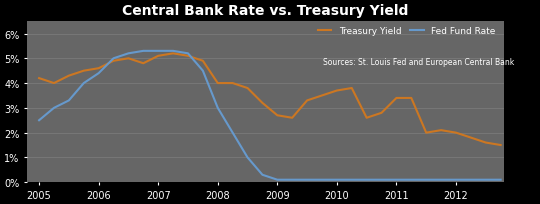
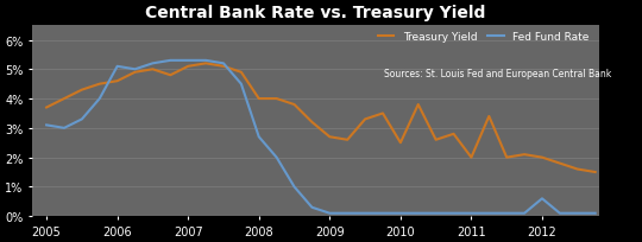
Treasury Yield/2005: 4.2% -> 3.7%
Fed Fund Rate/2005: 2.5% -> 3.1%
Fed Fund Rate/2006: 4.4% -> 5.1%
Fed Fund Rate/2008: 3.0% -> 2.7%
Treasury Yield/2010: 3.7% -> 2.5%
Treasury Yield/2011: 3.4% -> 2.0%
Fed Fund Rate/2012: 0.1% -> 0.6%
